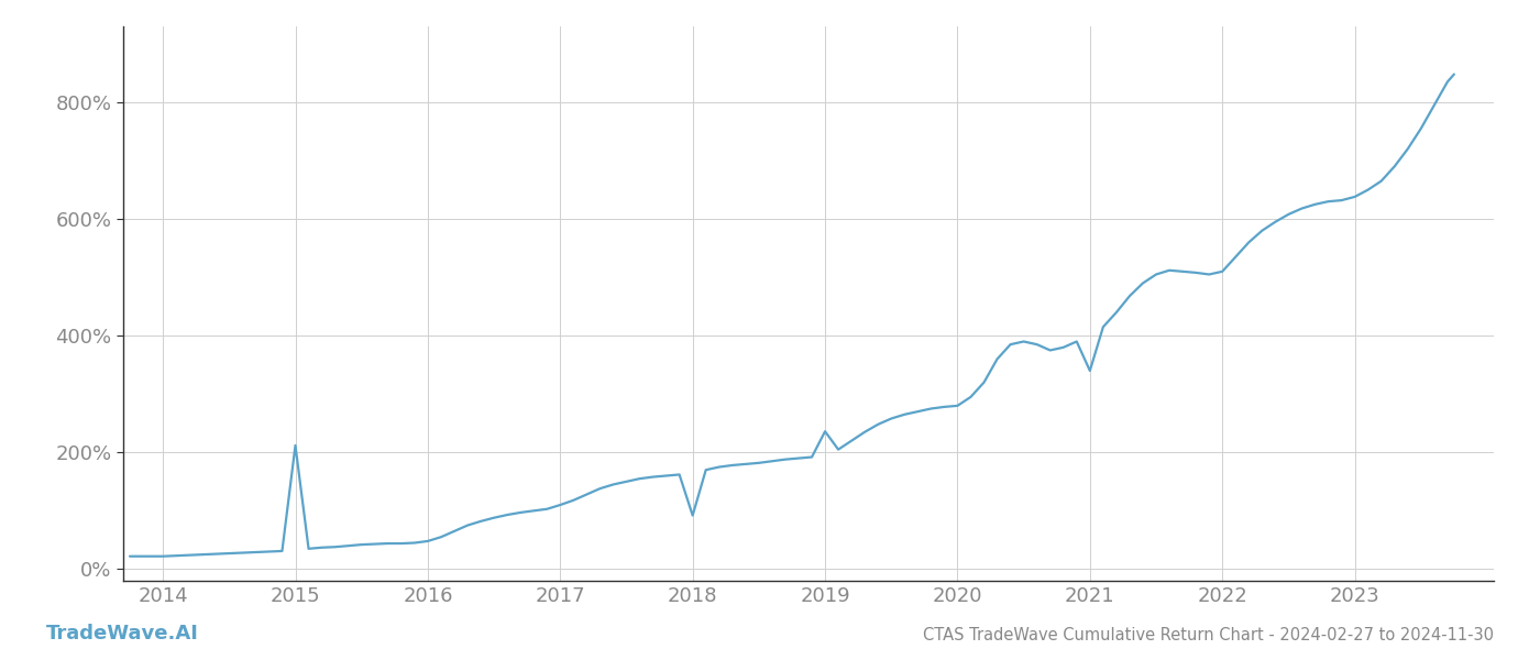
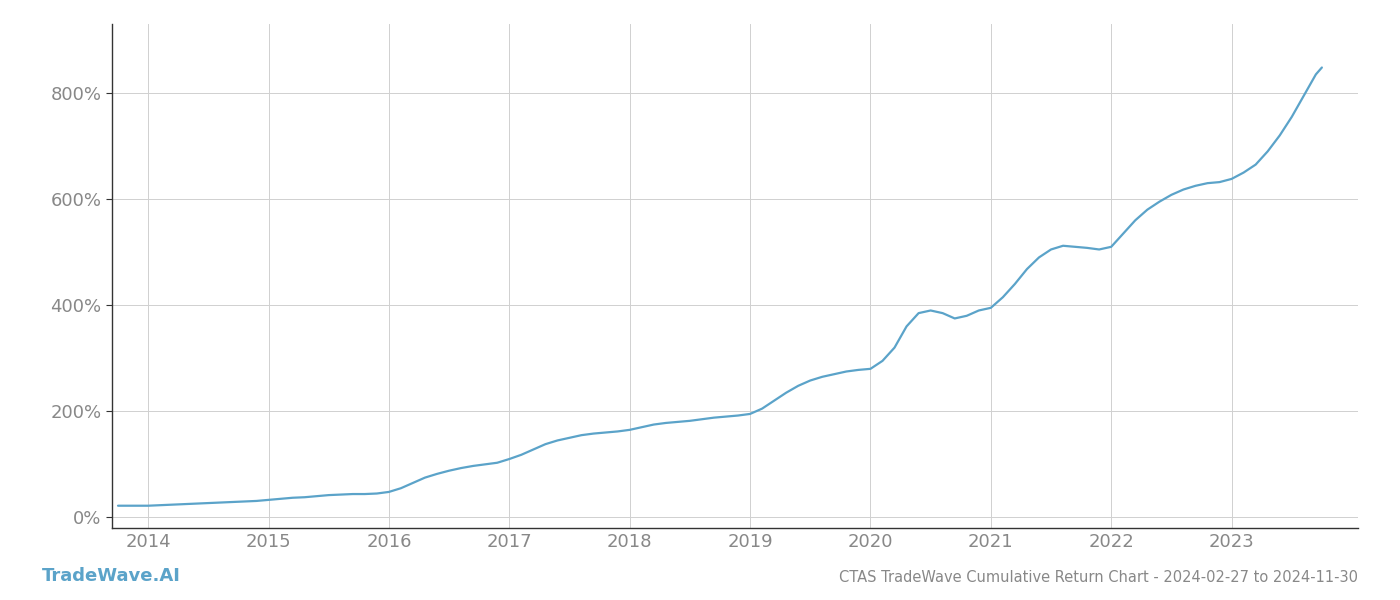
2015: 212% -> 33%
2018: 92% -> 165%
2019: 236% -> 195%
2021: 340% -> 395%
